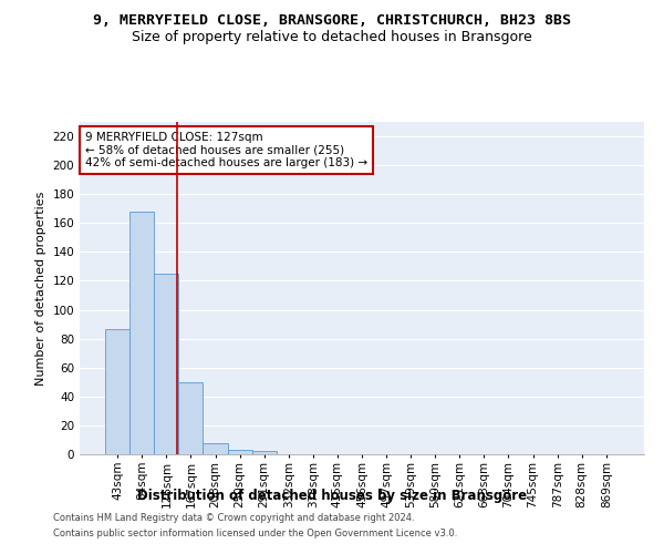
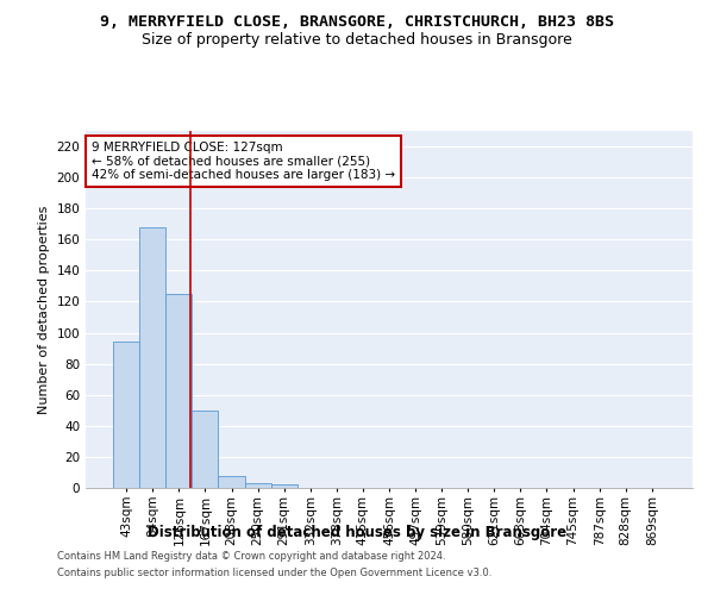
43sqm: 87 -> 94
